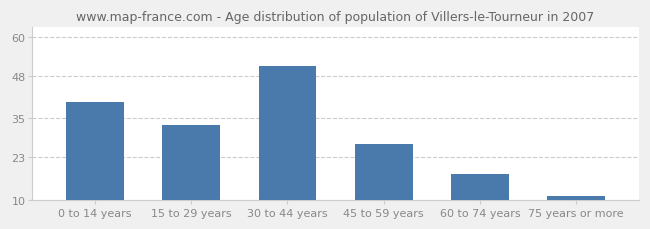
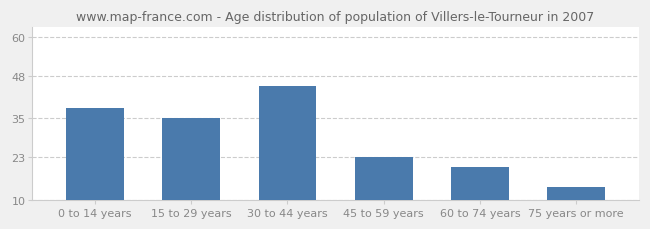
0 to 14 years: 40 -> 38
15 to 29 years: 33 -> 35
30 to 44 years: 51 -> 45
45 to 59 years: 27 -> 23
60 to 74 years: 18 -> 20
75 years or more: 11 -> 14
